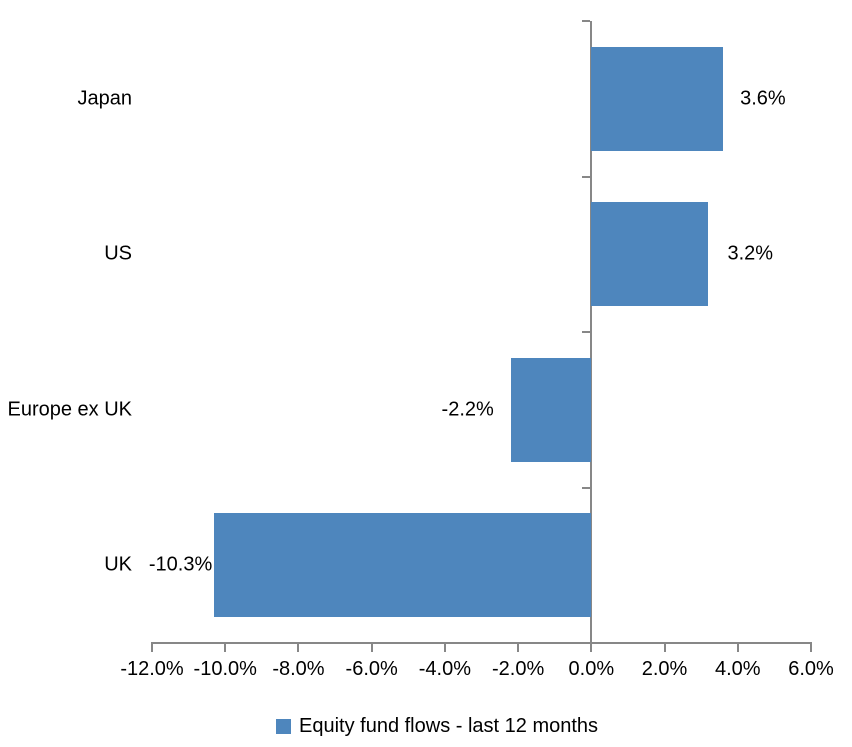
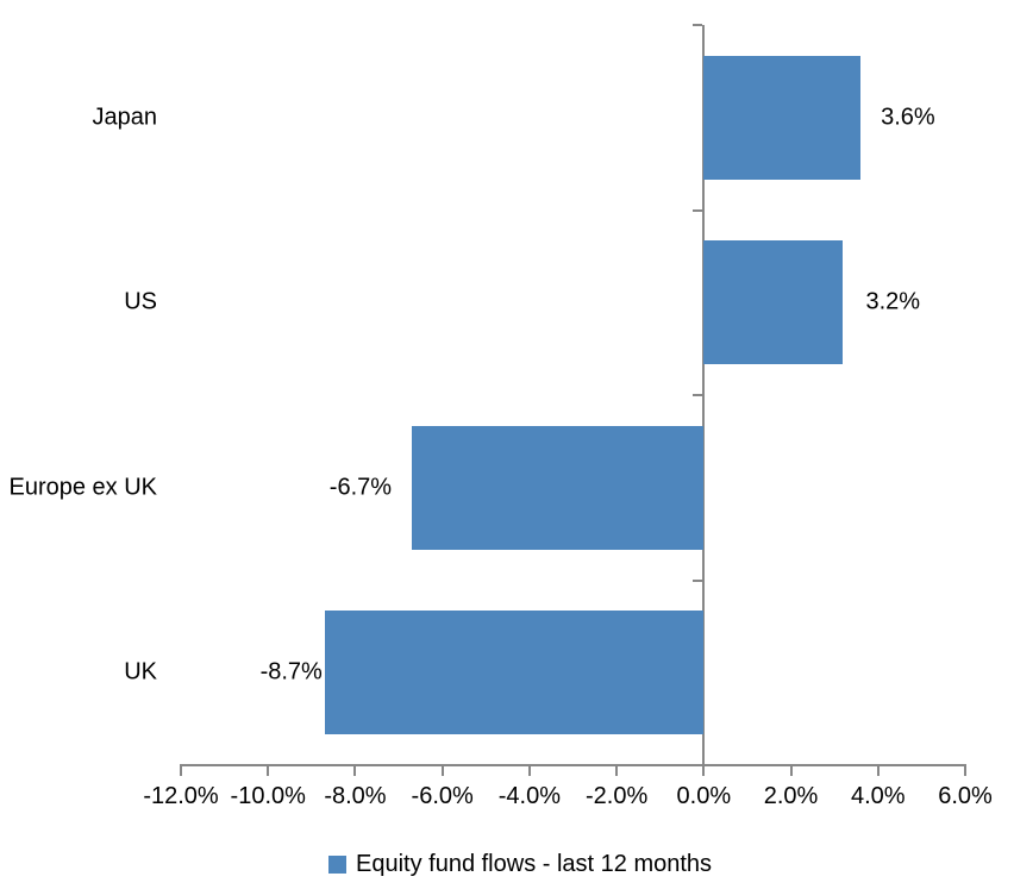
Europe ex UK: -2.2% -> -6.7%
UK: -10.3% -> -8.7%
